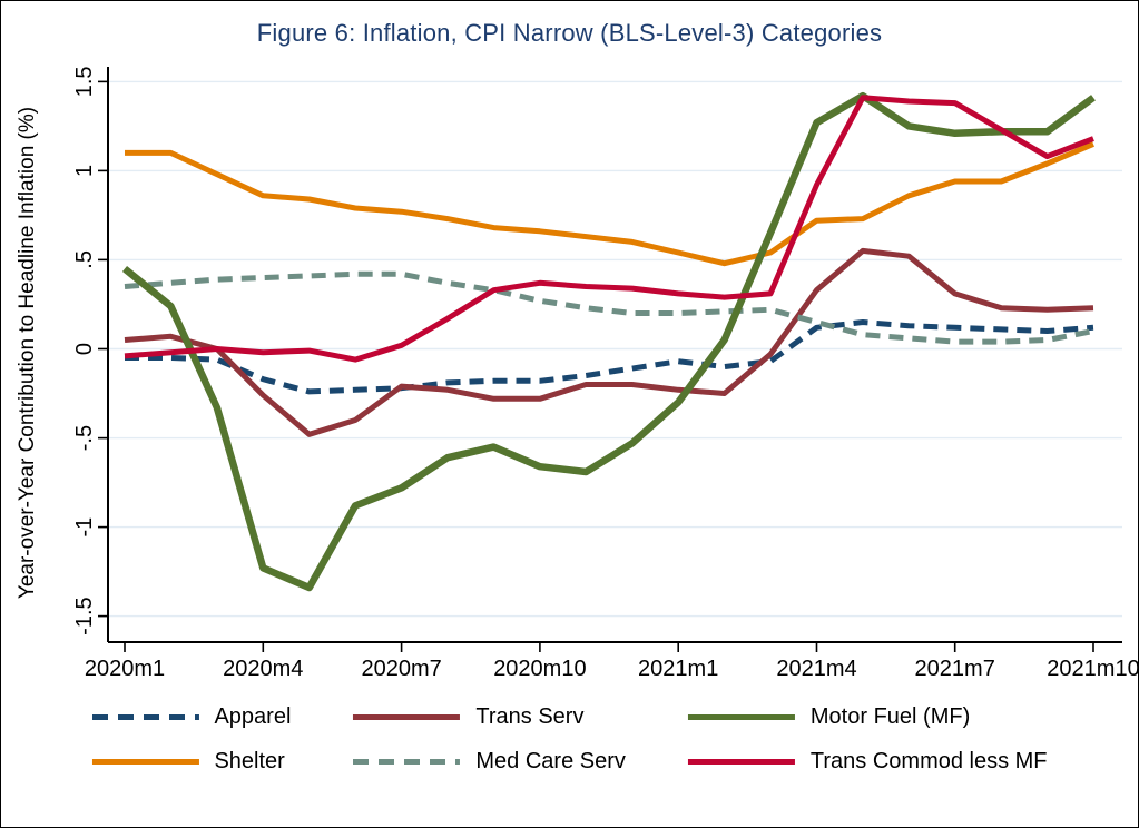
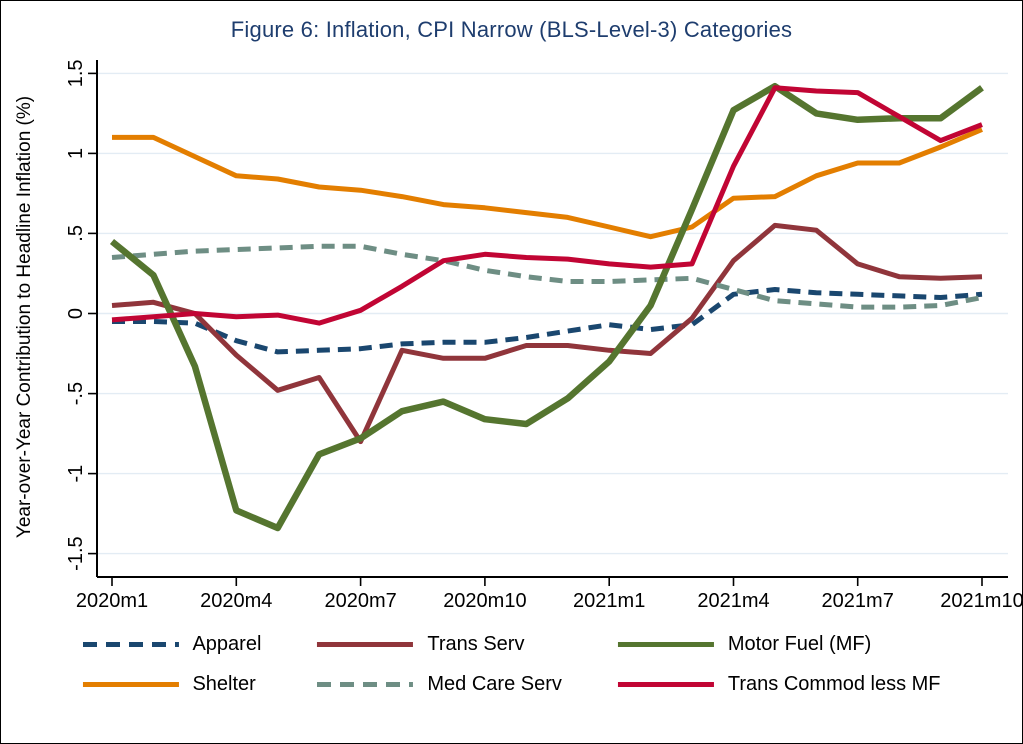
Trans Serv/2020m7: -0.21 -> -0.80
